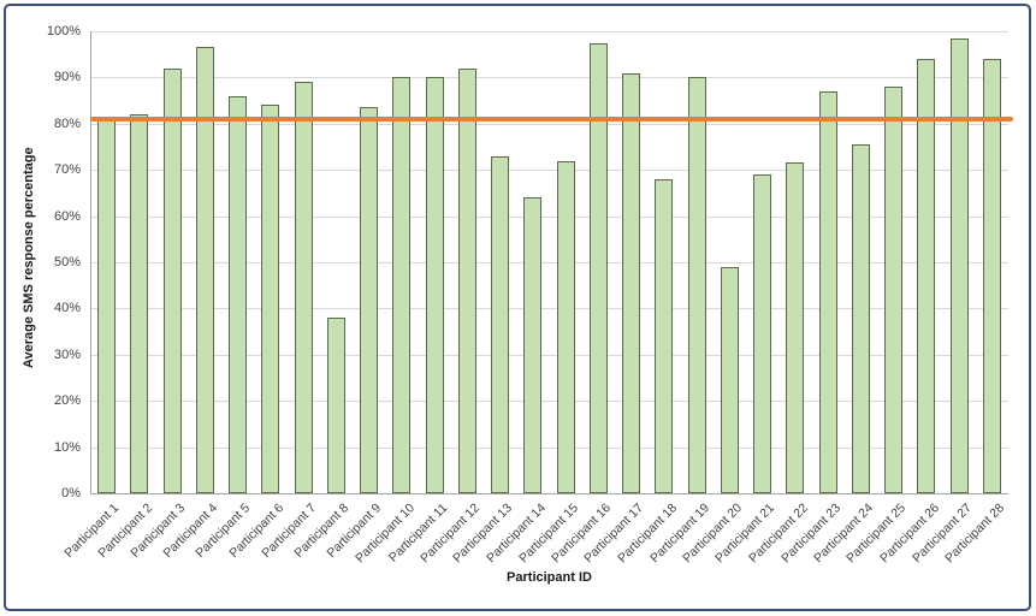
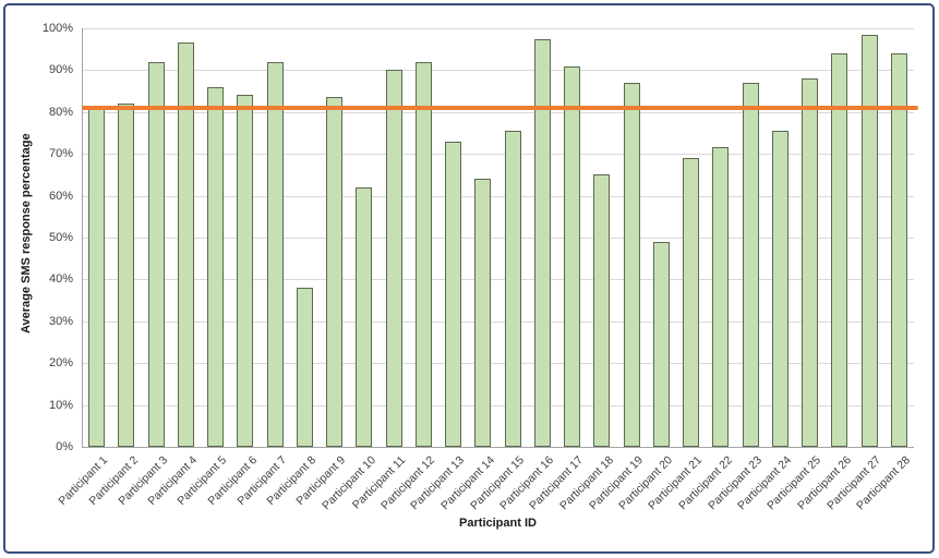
Participant 7: 89% -> 92%
Participant 10: 90% -> 62%
Participant 15: 72% -> 76%
Participant 18: 68% -> 65%
Participant 19: 90% -> 87%
